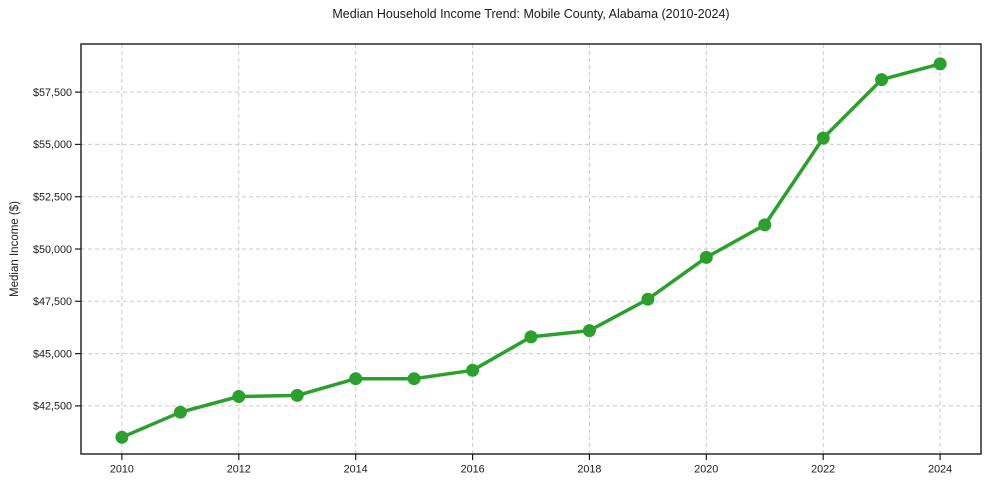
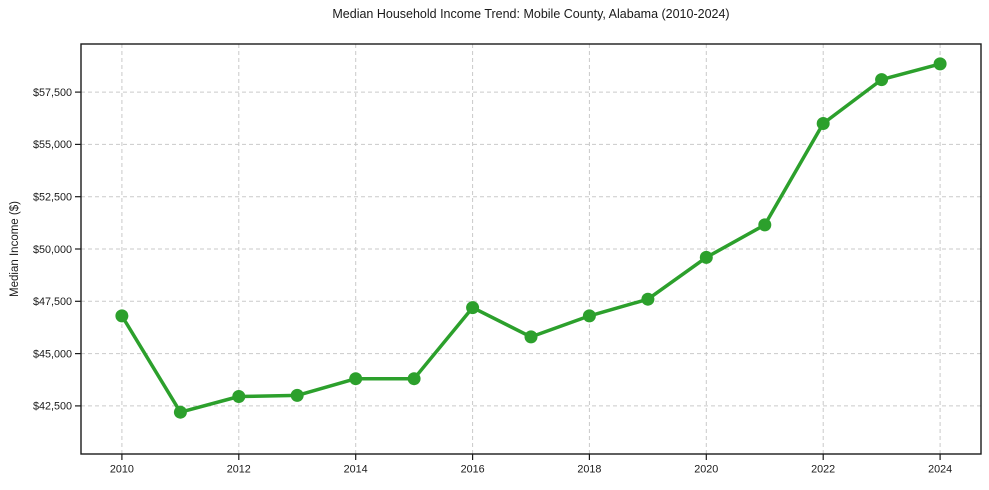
2010: $41000 -> $46800
2016: $44200 -> $47200
2018: $46100 -> $46800
2022: $55300 -> $56000
